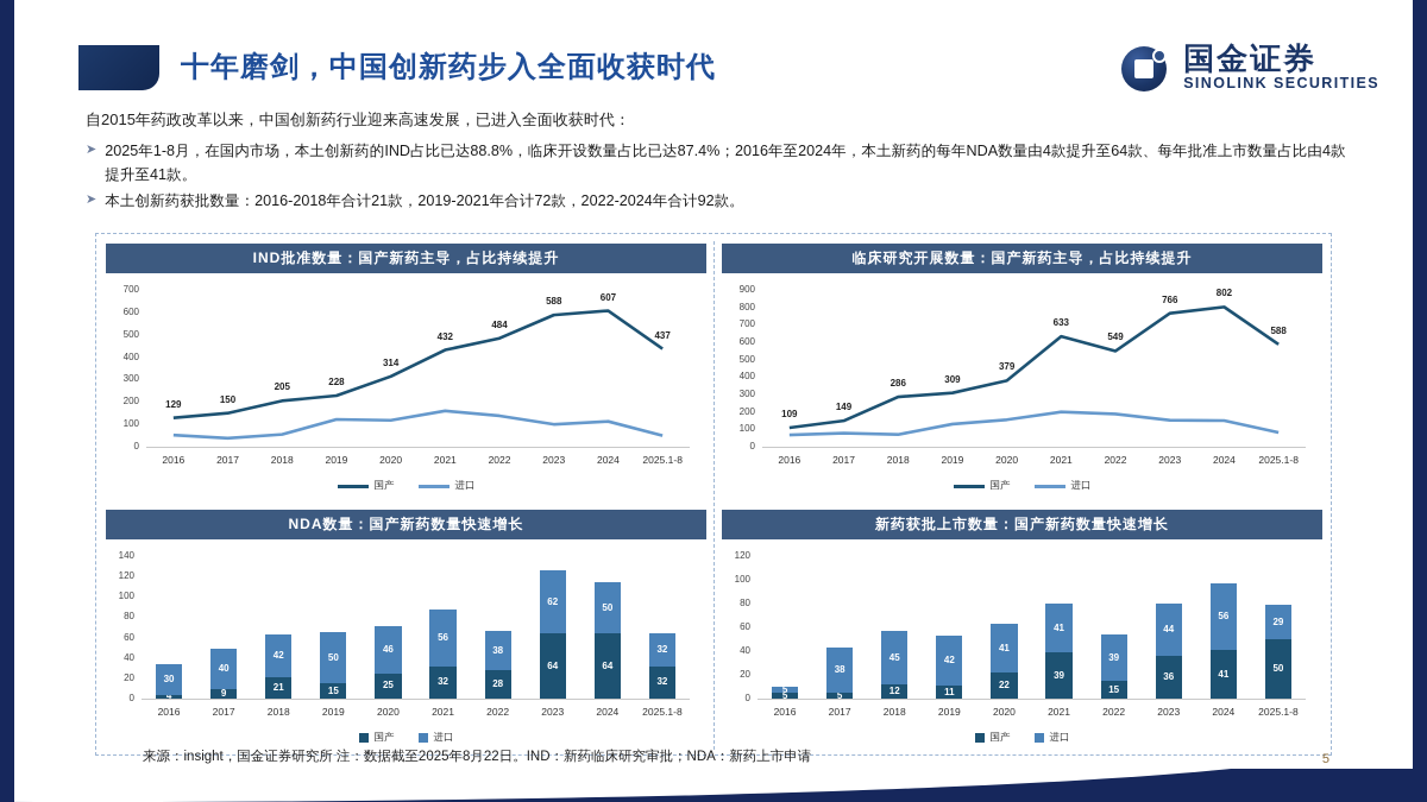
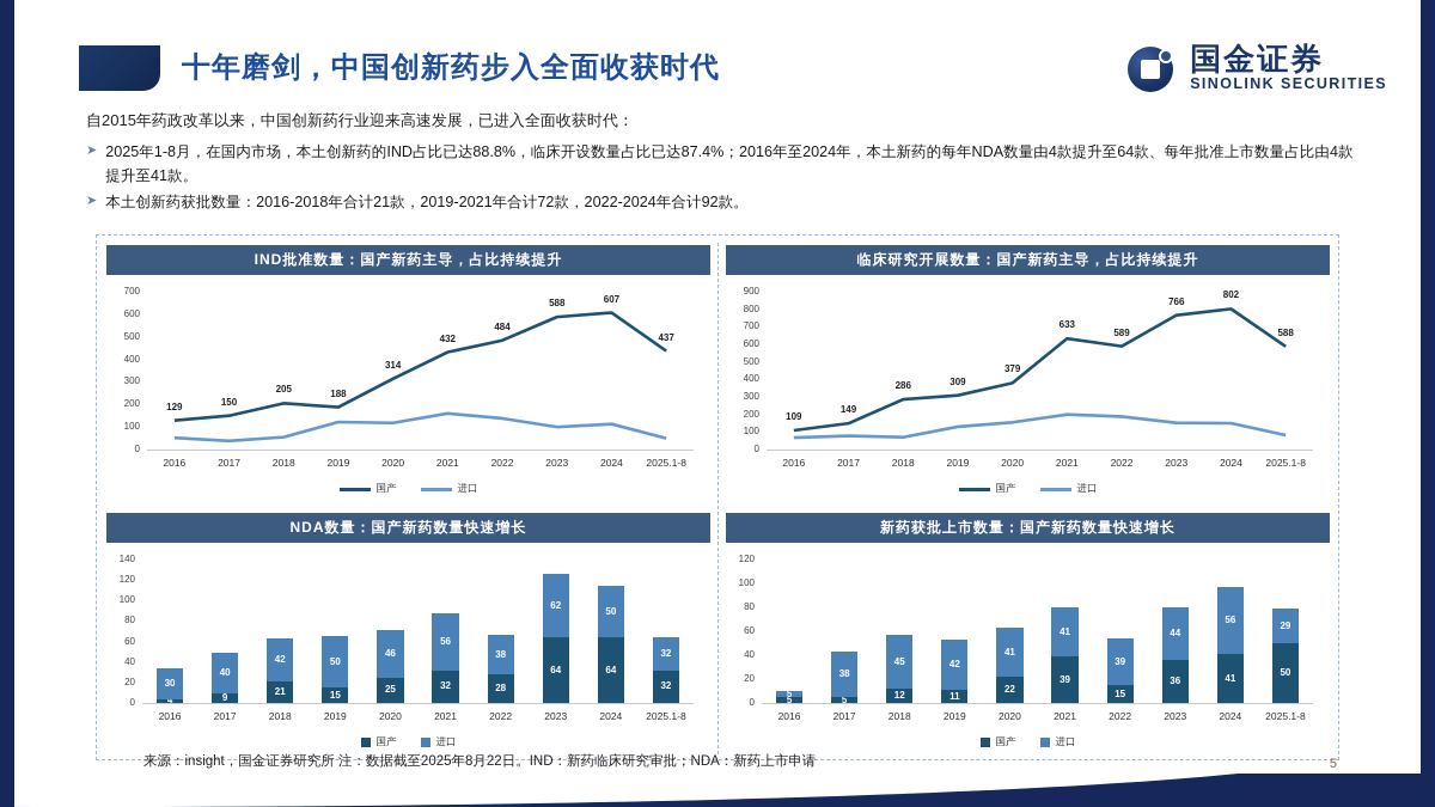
IND批准数量：国产新药主导，占比持续提升/国产/2019: 228 -> 188
临床研究开展数量：国产新药主导，占比持续提升/国产/2022: 549 -> 589
